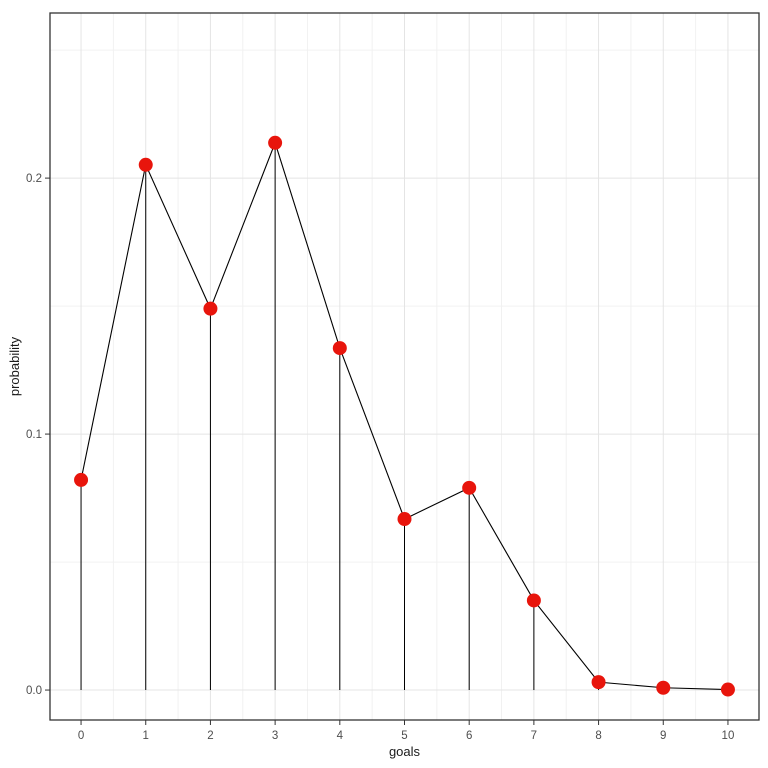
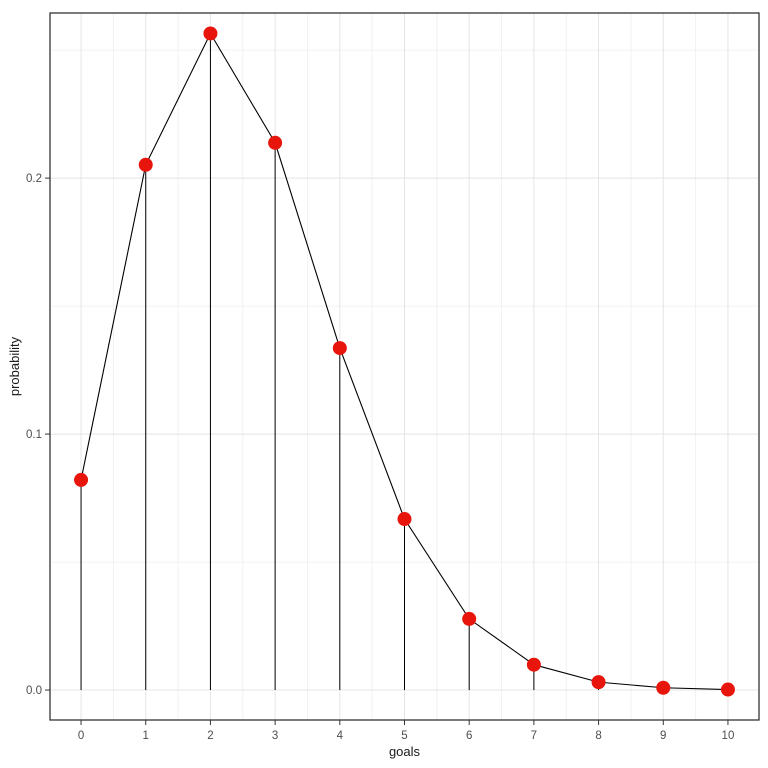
2: 0.149 -> 0.257
6: 0.079 -> 0.028
7: 0.035 -> 0.010
